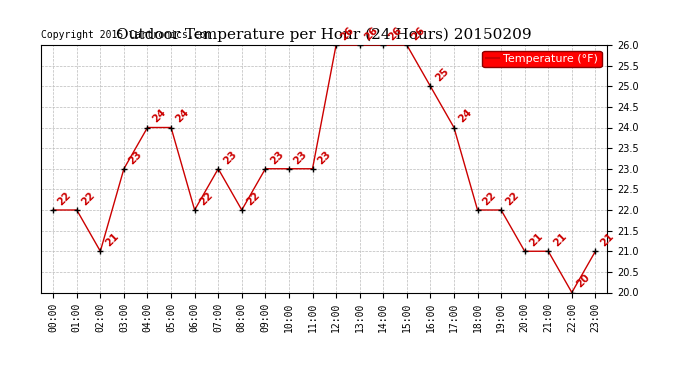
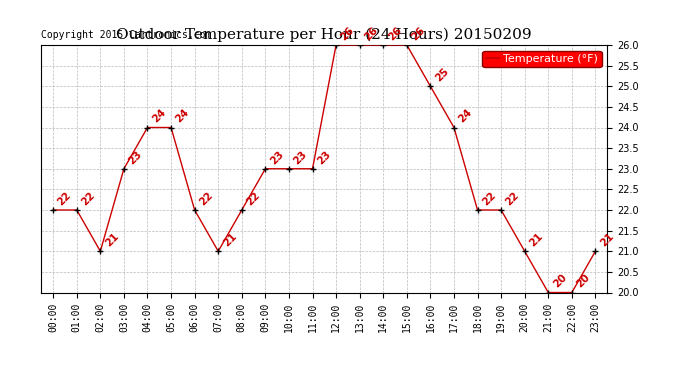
07:00: 23 -> 21
21:00: 21 -> 20
